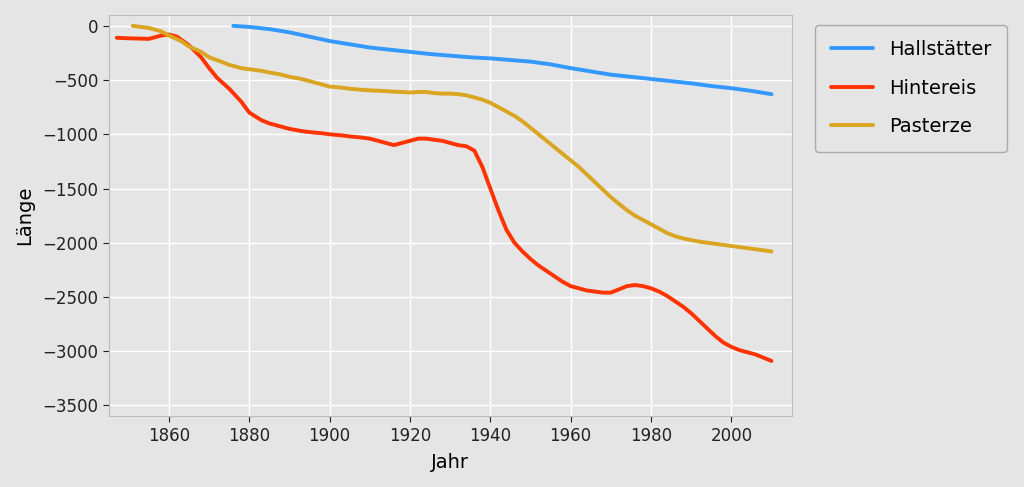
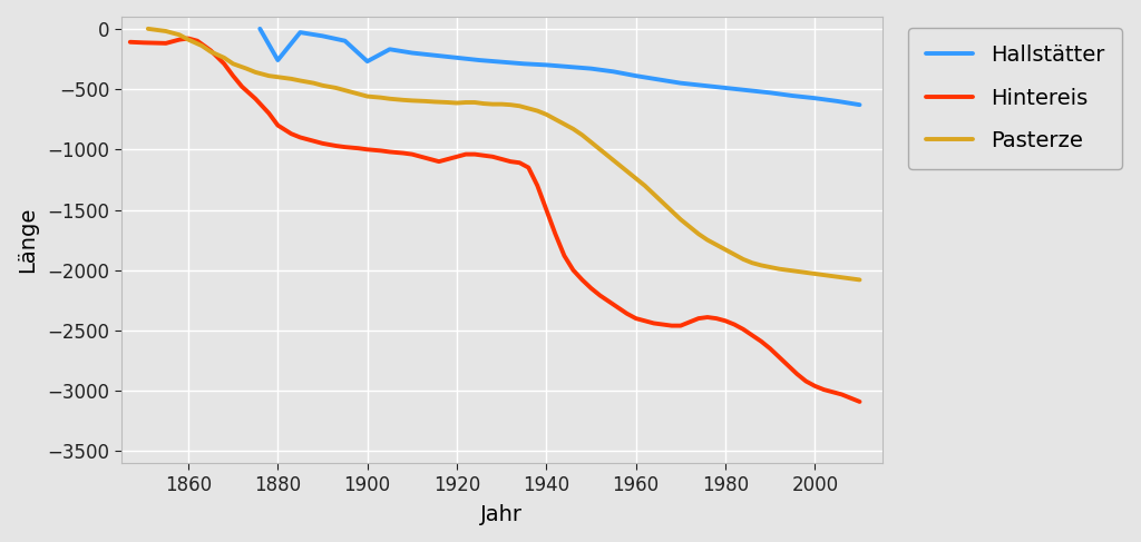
Hallstätter/1880: -10 -> -260
Hallstätter/1900: -140 -> -270
